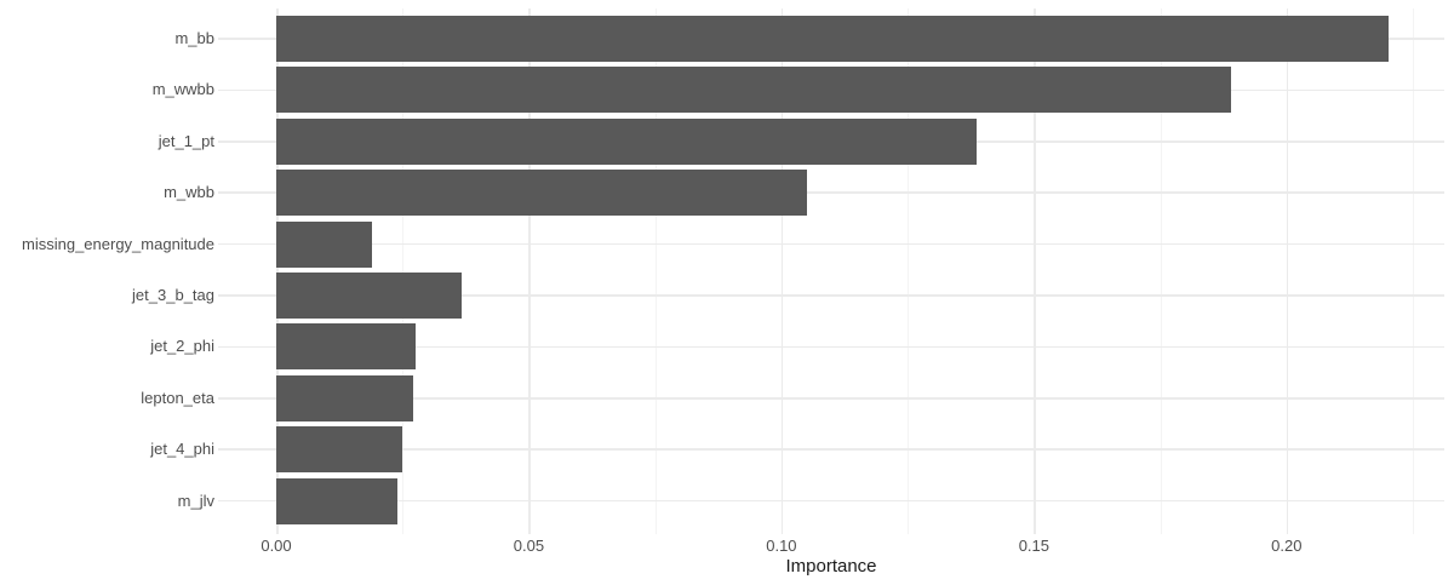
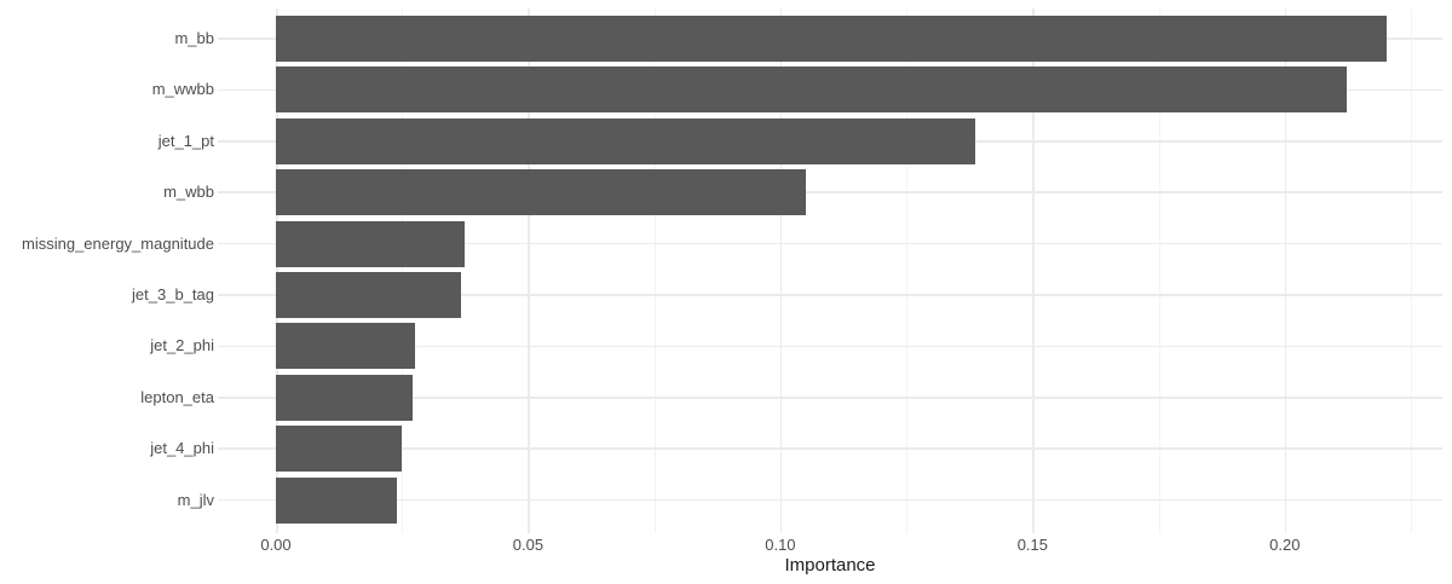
m_wwbb: 0.189 -> 0.212
missing_energy_magnitude: 0.019 -> 0.037
